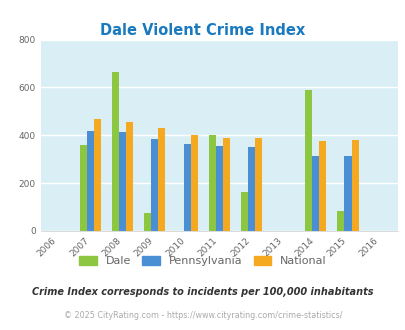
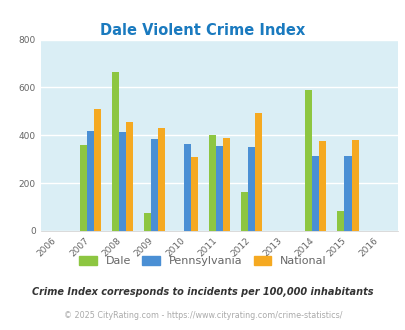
National/2007: 470 -> 510
National/2010: 400 -> 310
National/2012: 390 -> 495
